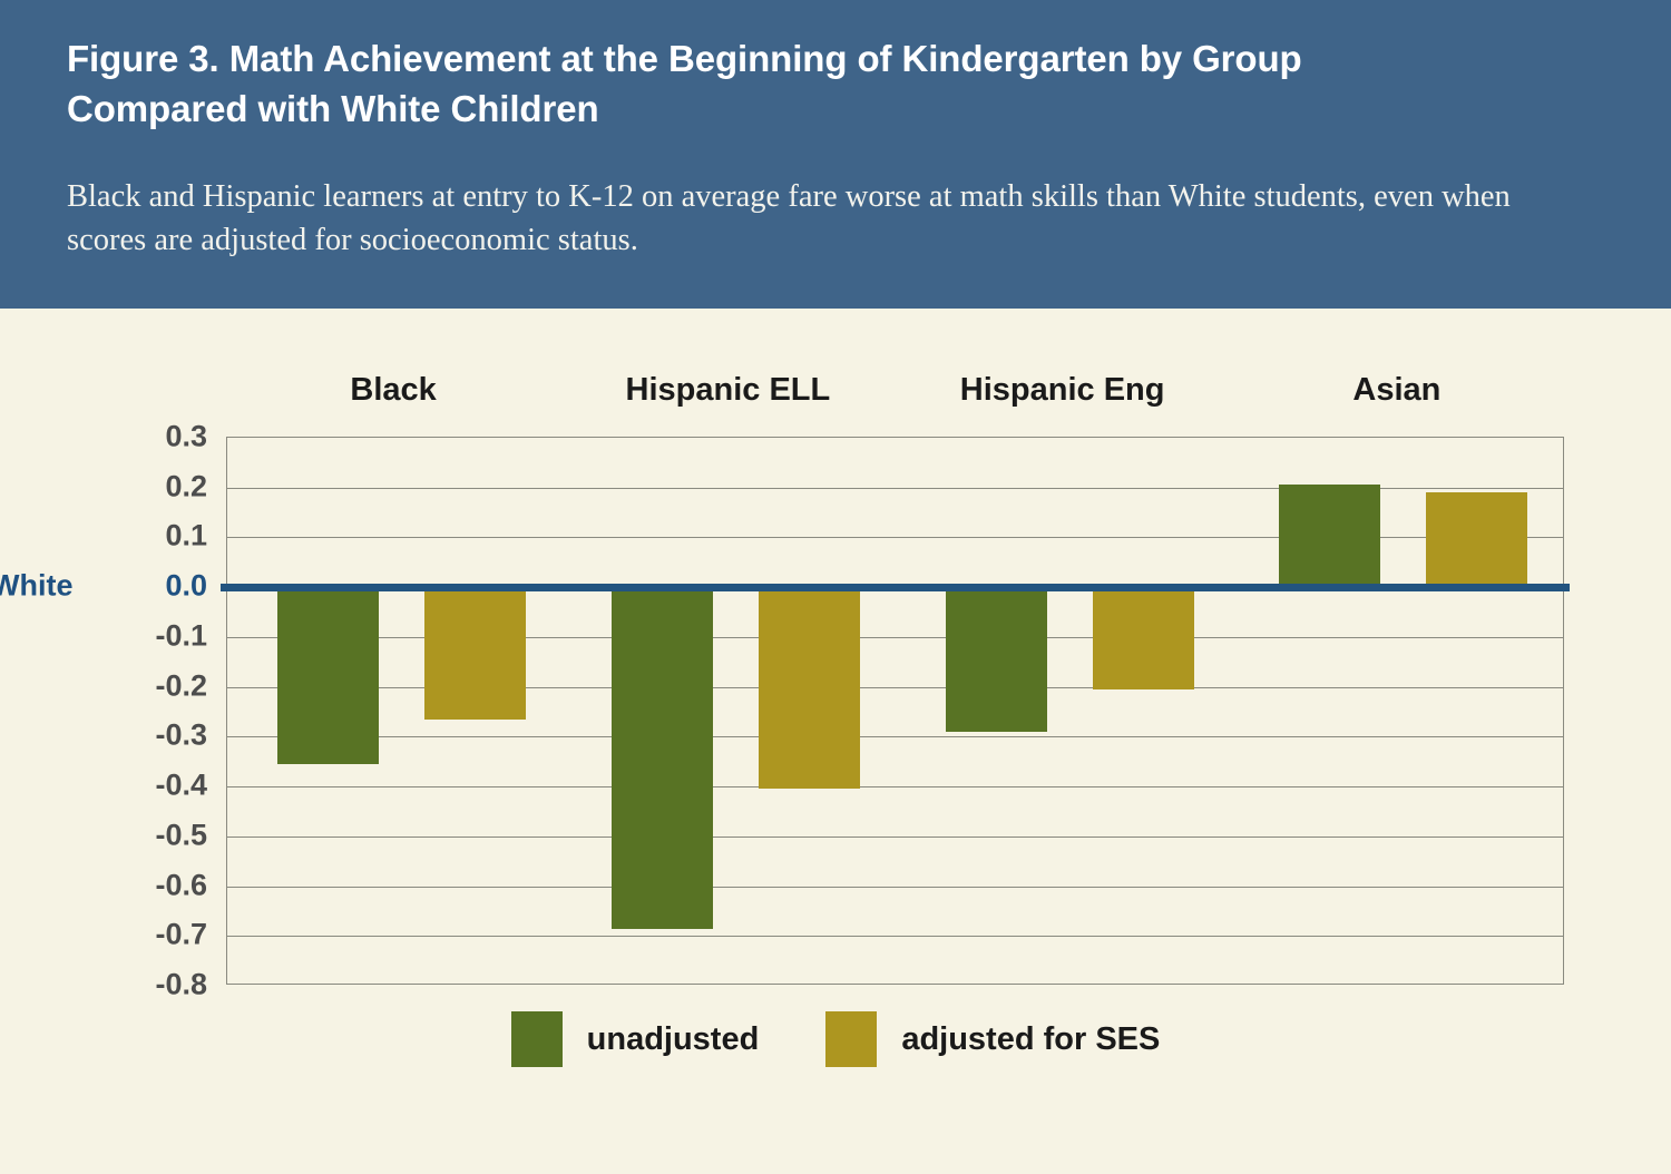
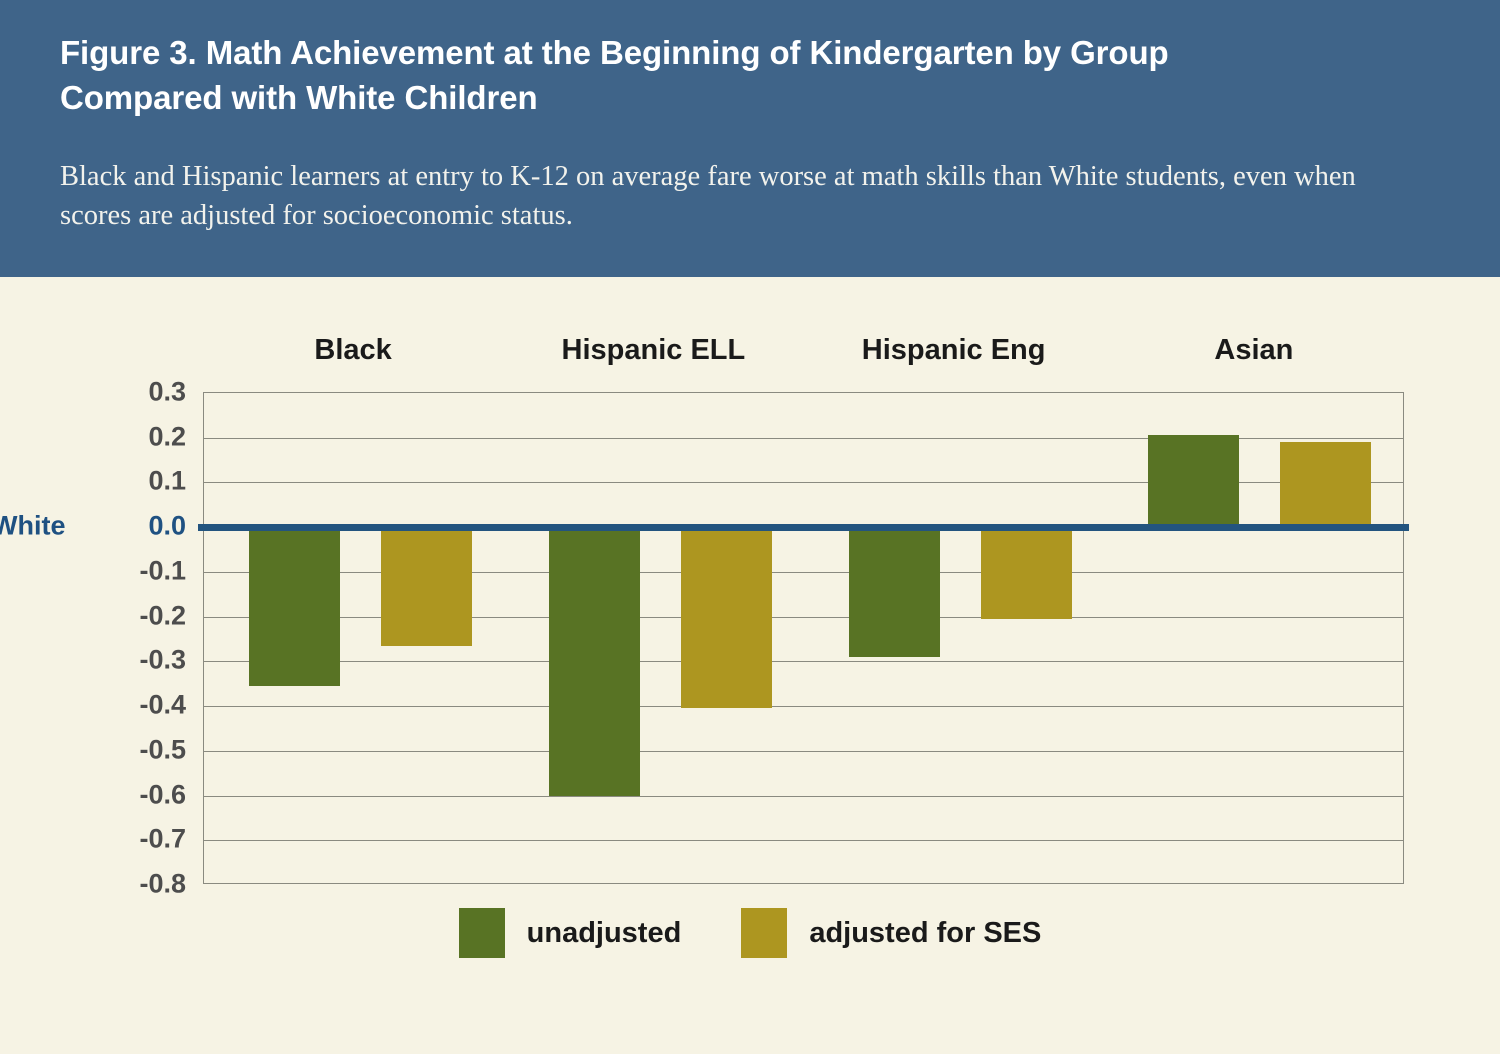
unadjusted/Hispanic ELL: -0.69 -> -0.60
